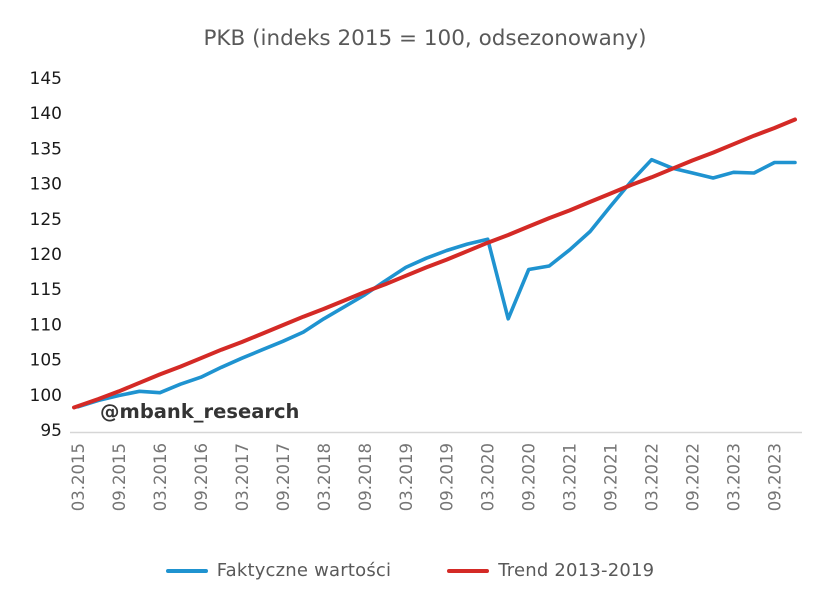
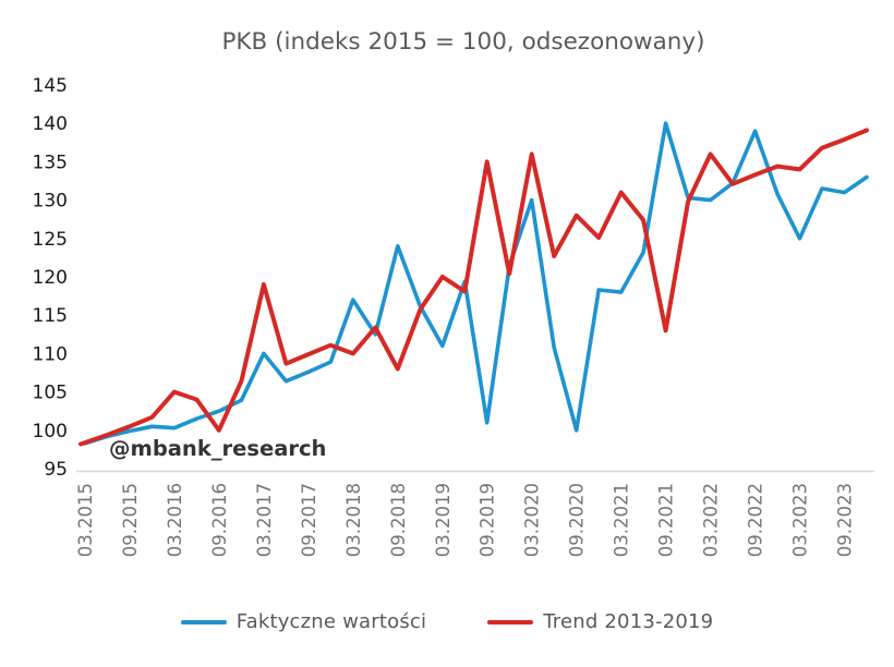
Trend 2013-2019/03.2016: 103 -> 105
Trend 2013-2019/09.2016: 105 -> 100
Faktyczne wartości/03.2017: 105 -> 110
Trend 2013-2019/03.2017: 108 -> 119
Faktyczne wartości/03.2018: 111 -> 117
Trend 2013-2019/03.2018: 112 -> 110
Faktyczne wartości/09.2018: 114 -> 124
Trend 2013-2019/09.2018: 115 -> 108
Faktyczne wartości/03.2019: 118 -> 111
Trend 2013-2019/03.2019: 117 -> 120
Faktyczne wartości/09.2019: 120 -> 101
Trend 2013-2019/09.2019: 119 -> 135
Faktyczne wartości/03.2020: 122 -> 130
Trend 2013-2019/03.2020: 122 -> 136
Faktyczne wartości/09.2020: 118 -> 100
Trend 2013-2019/09.2020: 124 -> 128
Faktyczne wartości/03.2021: 121 -> 118
Trend 2013-2019/03.2021: 126 -> 131
Faktyczne wartości/09.2021: 127 -> 140
Trend 2013-2019/09.2021: 129 -> 113
Faktyczne wartości/03.2022: 133 -> 130
Trend 2013-2019/03.2022: 131 -> 136
Faktyczne wartości/09.2022: 132 -> 139
Faktyczne wartości/03.2023: 132 -> 125
Trend 2013-2019/03.2023: 136 -> 134
Faktyczne wartości/09.2023: 133 -> 131
